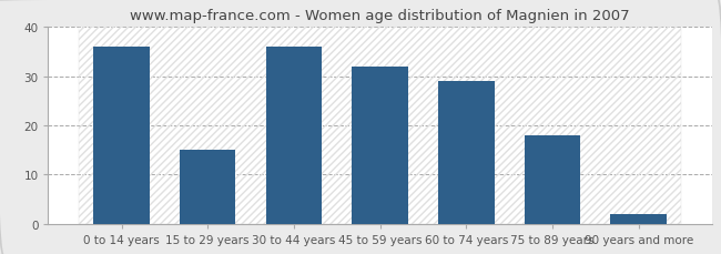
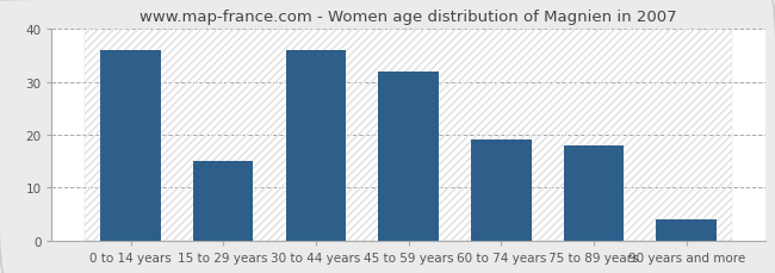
60 to 74 years: 29 -> 19
90 years and more: 2 -> 4
